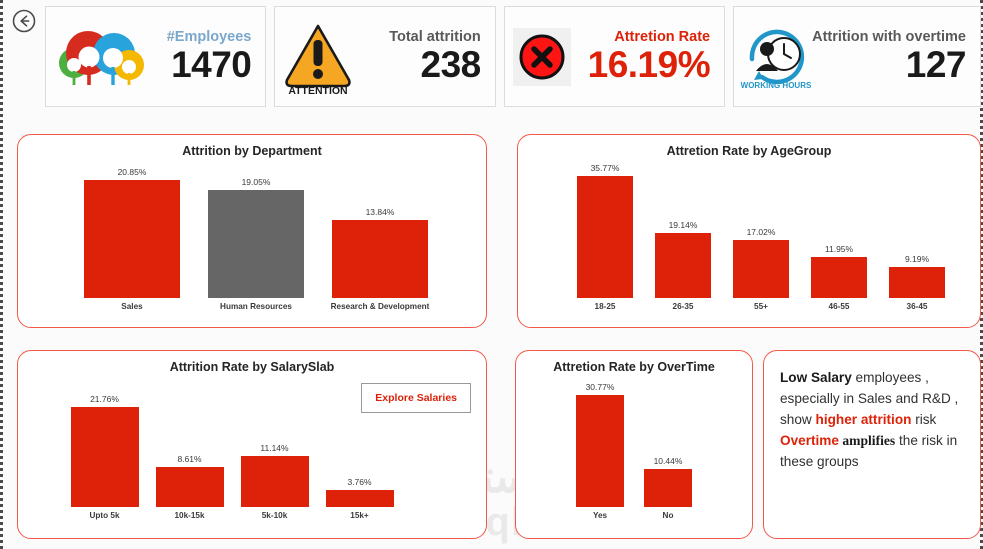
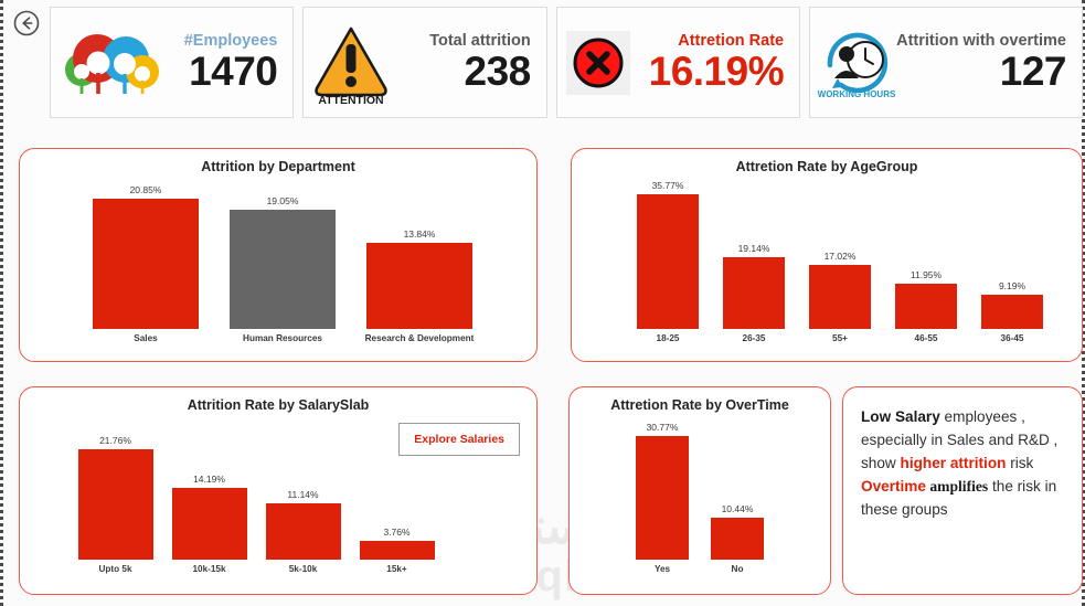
Attrition Rate by SalarySlab/10k-15k: 8.61% -> 14.19%
